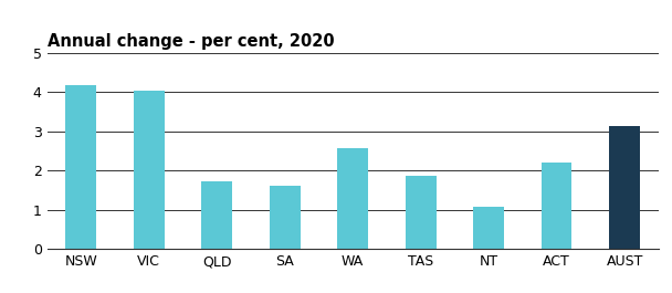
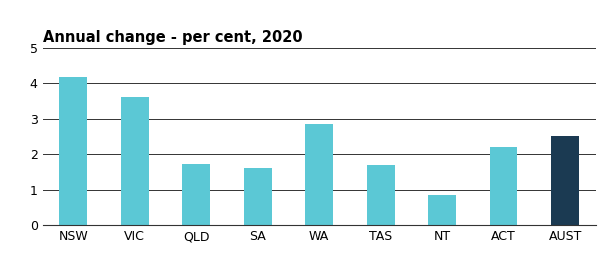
VIC: 4.02 -> 3.60
WA: 2.57 -> 2.85
TAS: 1.87 -> 1.70
NT: 1.08 -> 0.85
AUST: 3.12 -> 2.50
